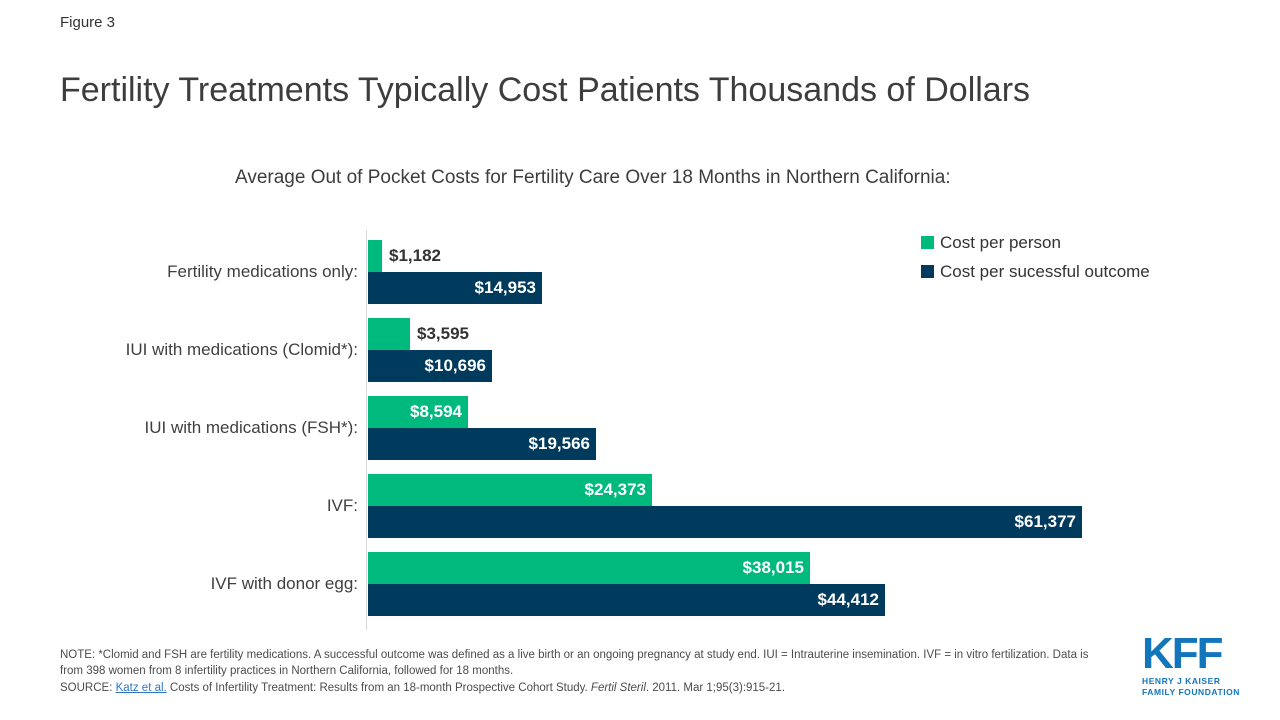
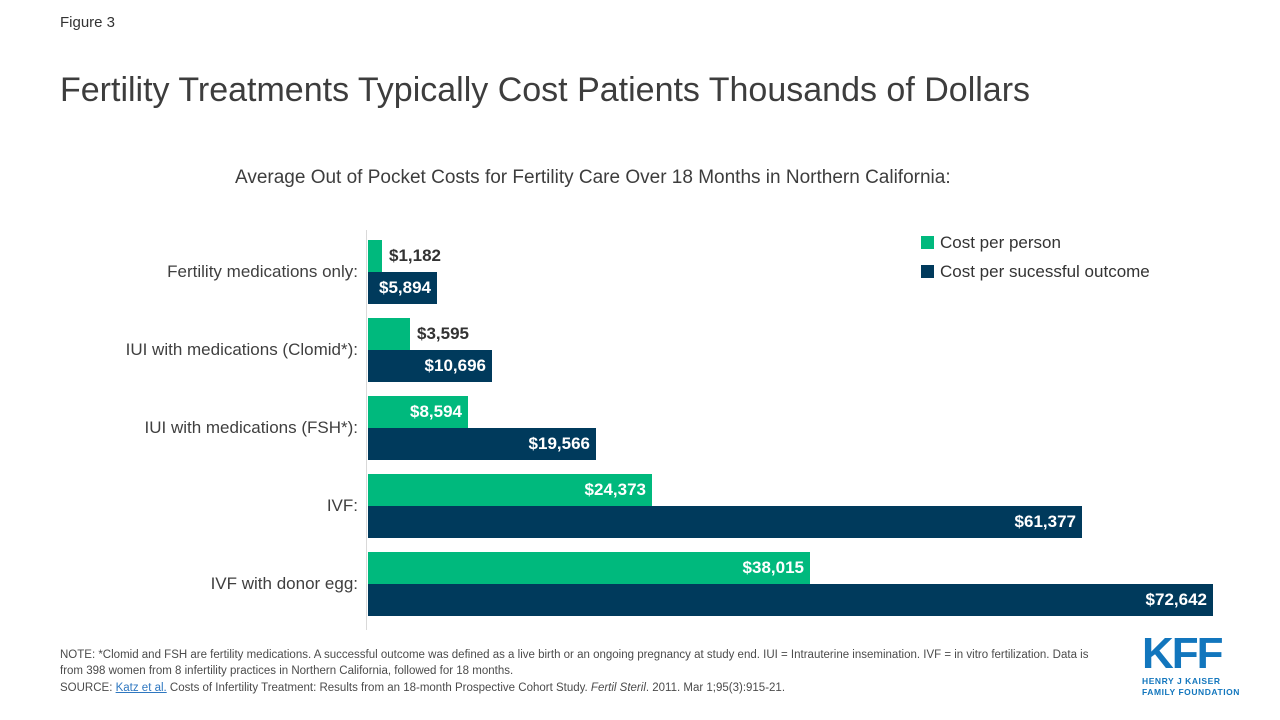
Cost per sucessful outcome/Fertility medications only:: $14,953 -> $5,894
Cost per sucessful outcome/IVF with donor egg:: $44,412 -> $72,642
